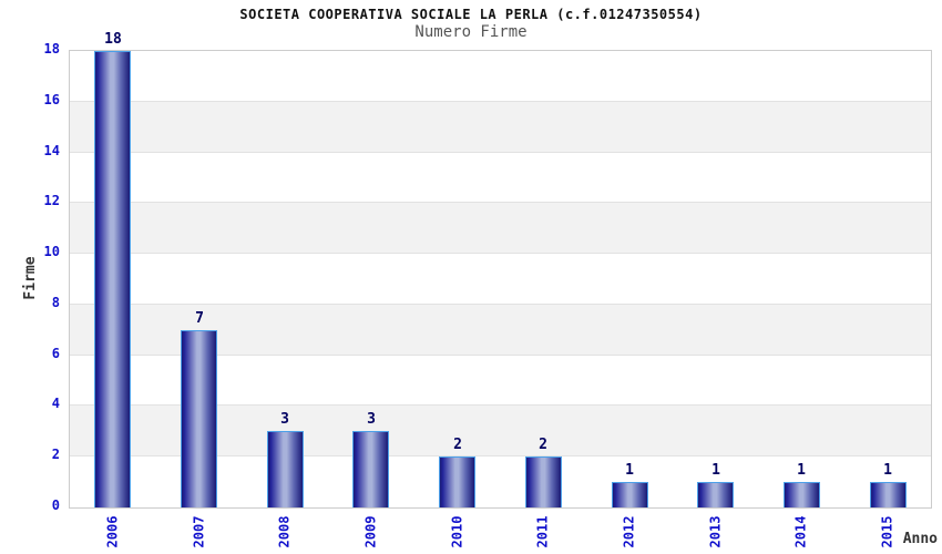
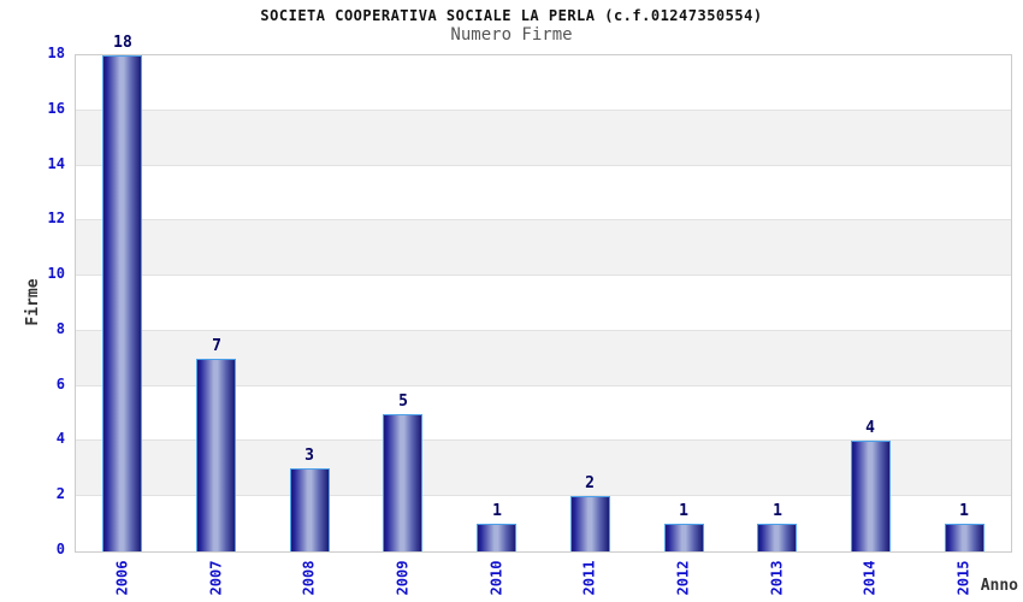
2009: 3 -> 5
2010: 2 -> 1
2014: 1 -> 4
